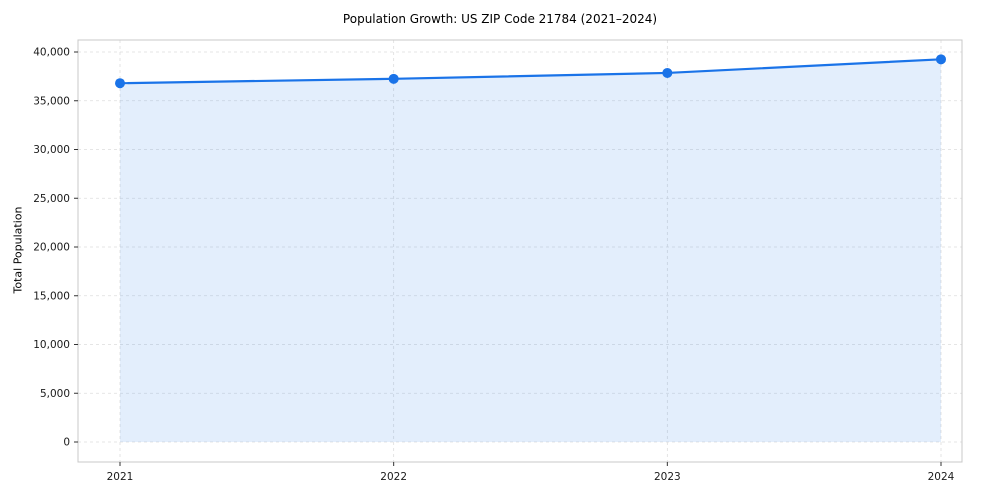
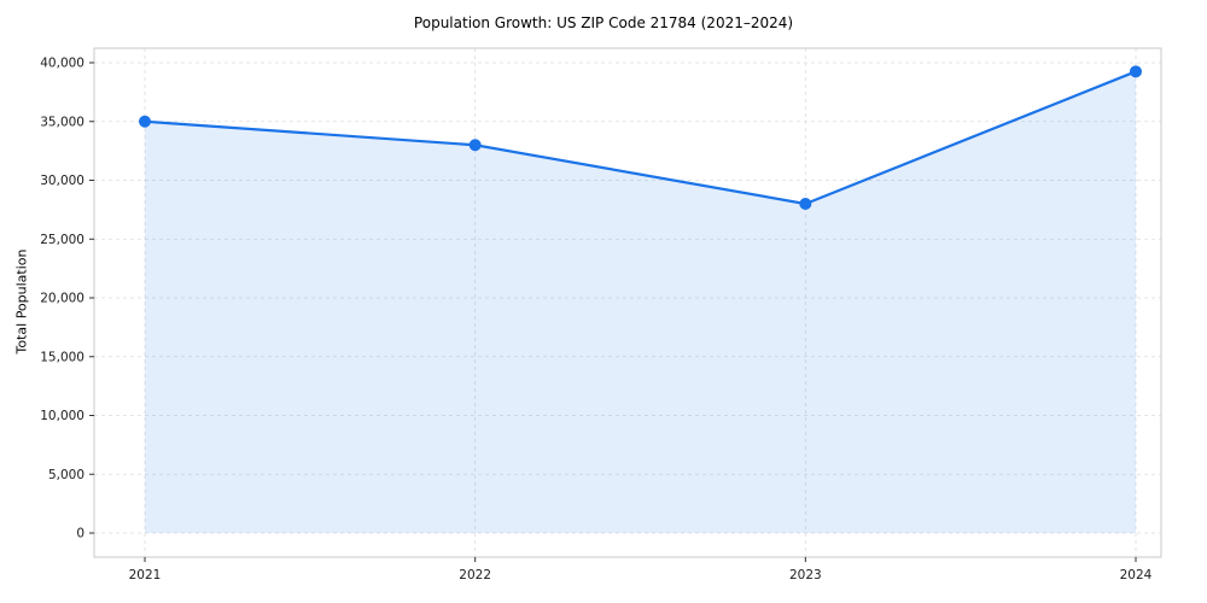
2021: 37000 -> 35000
2022: 37000 -> 33000
2023: 38000 -> 28000
